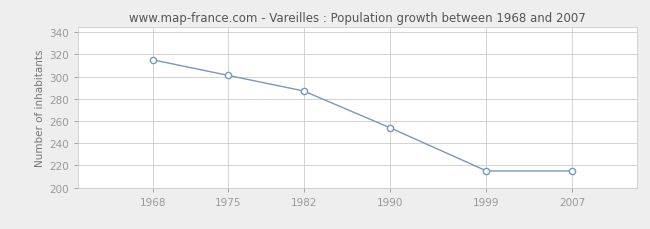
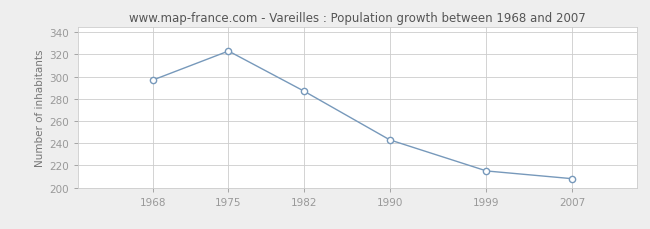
1968: 315 -> 297
1975: 301 -> 323
1990: 254 -> 243
2007: 215 -> 208
